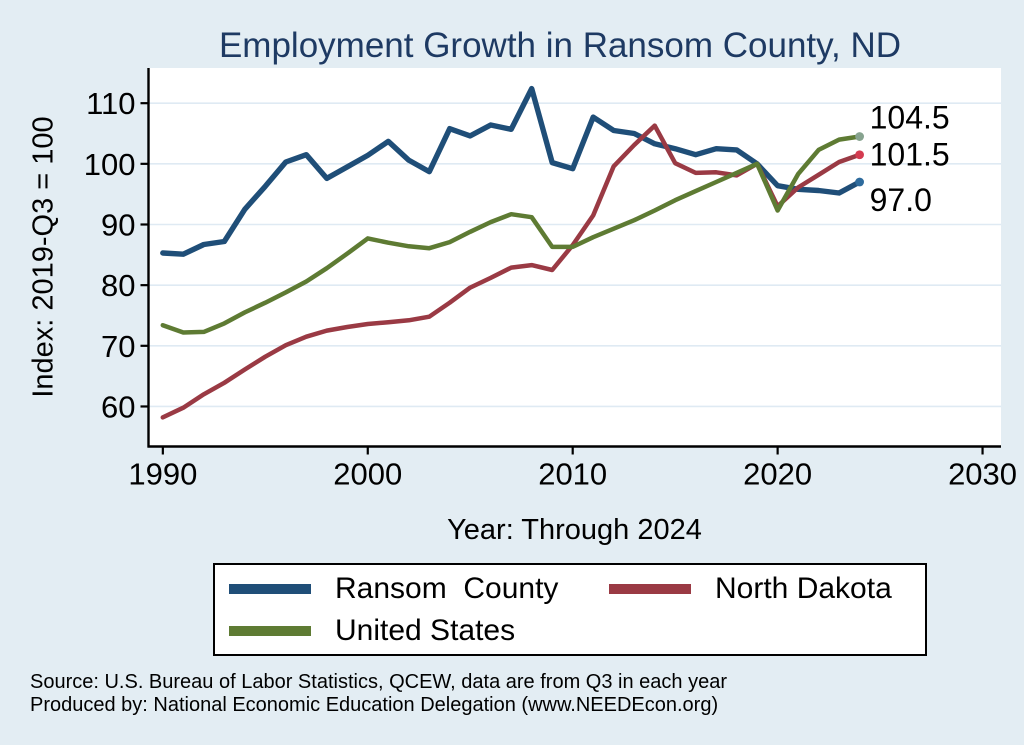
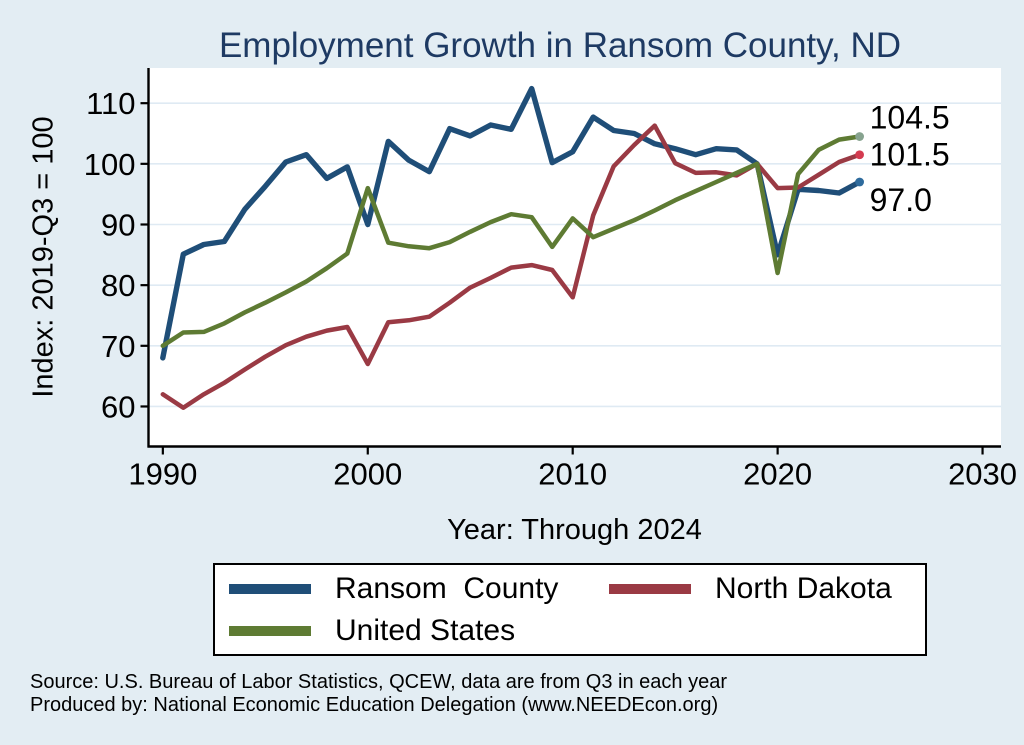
Ransom County/1990: 85 -> 68
North Dakota/1990: 58 -> 62
United States/1990: 73 -> 70
Ransom County/2000: 101 -> 90
North Dakota/2000: 74 -> 67
United States/2000: 88 -> 96
Ransom County/2010: 99 -> 102
North Dakota/2010: 87 -> 78
United States/2010: 86 -> 91
Ransom County/2020: 96 -> 85
North Dakota/2020: 93 -> 96
United States/2020: 92 -> 82
